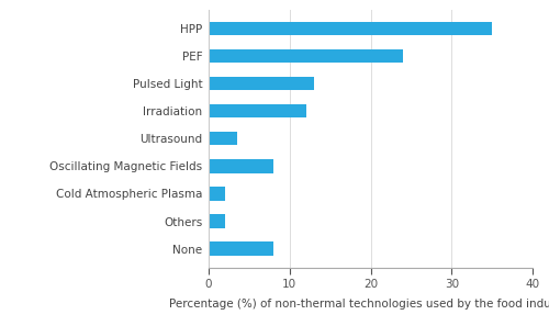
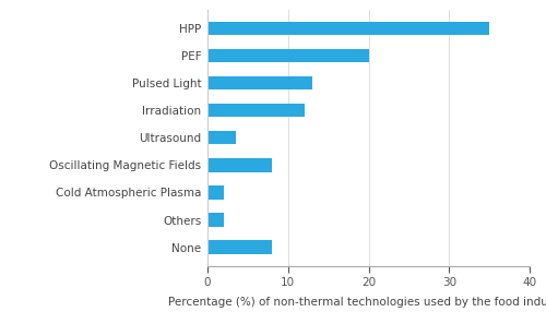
PEF: 24.0 -> 20.0
